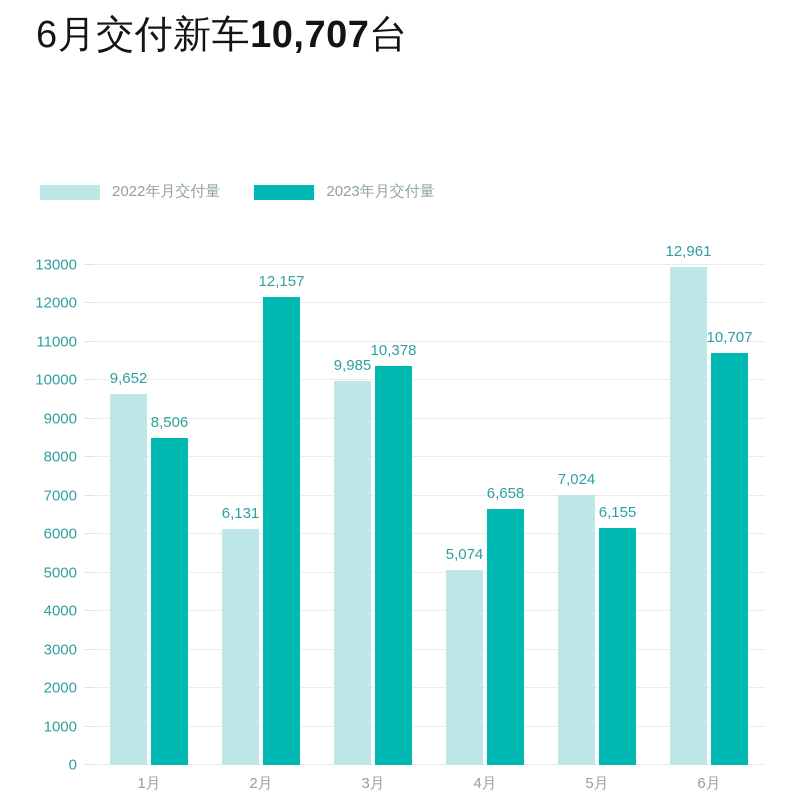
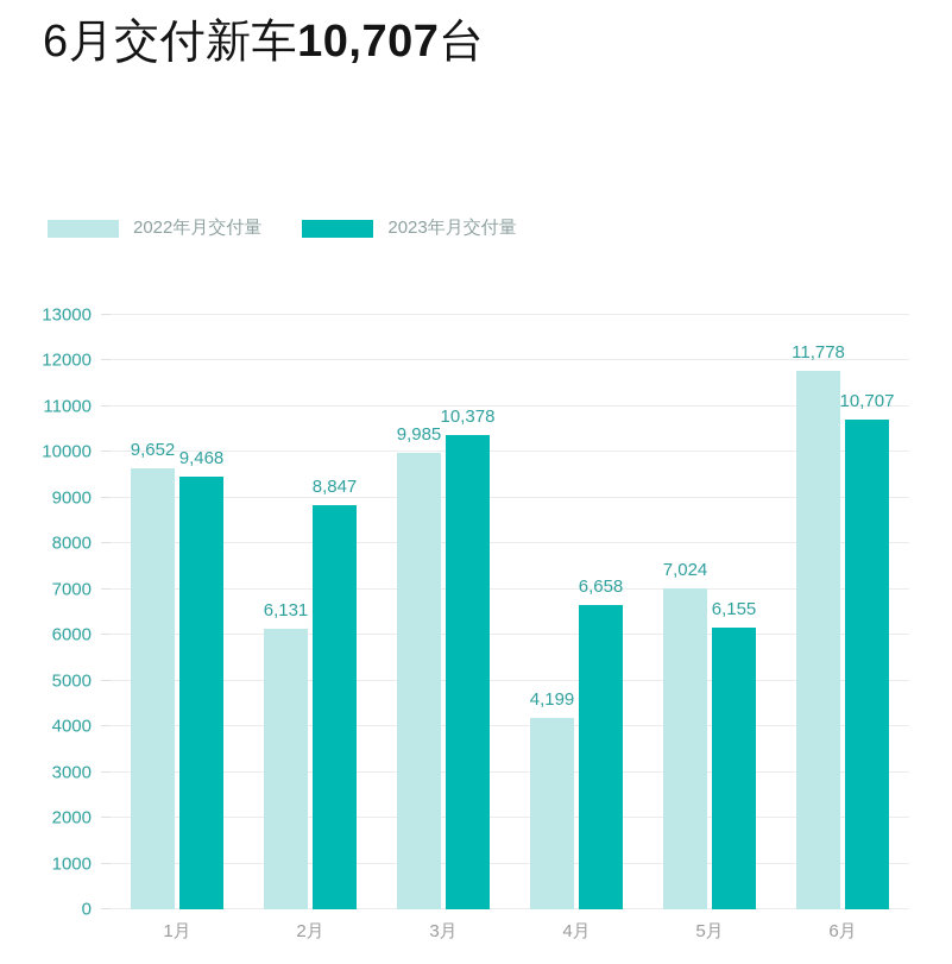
2023年月交付量/1月: 8,506 -> 9,468
2023年月交付量/2月: 12,157 -> 8,847
2022年月交付量/4月: 5,074 -> 4,199
2022年月交付量/6月: 12,961 -> 11,778
